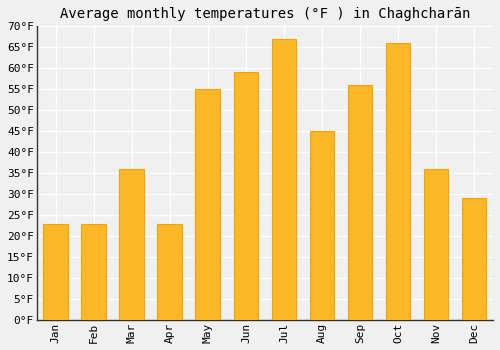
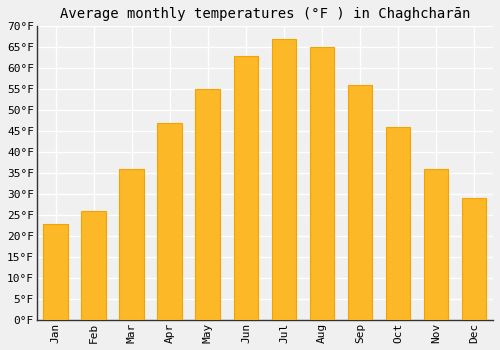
Feb: 23°F -> 26°F
Apr: 23°F -> 47°F
Jun: 59°F -> 63°F
Aug: 45°F -> 65°F
Oct: 66°F -> 46°F
